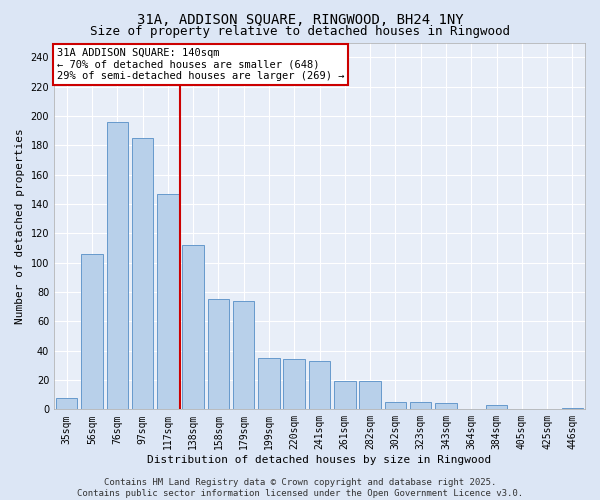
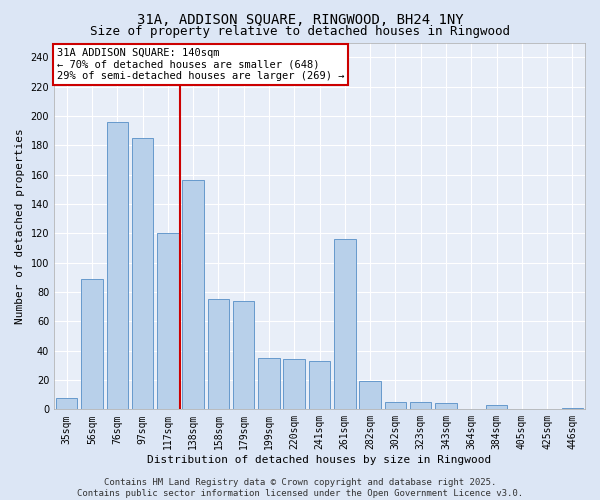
56sqm: 106 -> 89
117sqm: 147 -> 120
138sqm: 112 -> 156
261sqm: 19 -> 116
